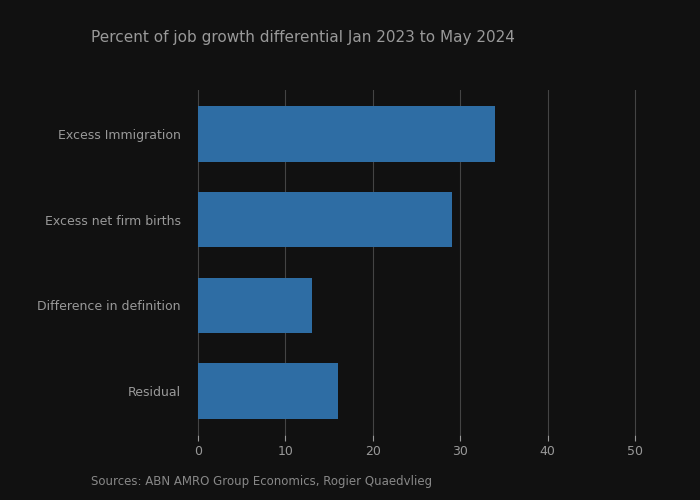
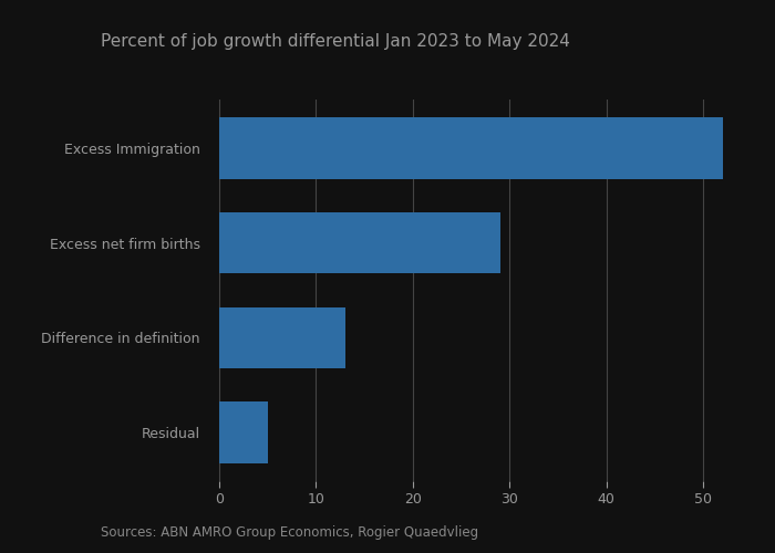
Excess Immigration: 34 -> 52
Residual: 16 -> 5
